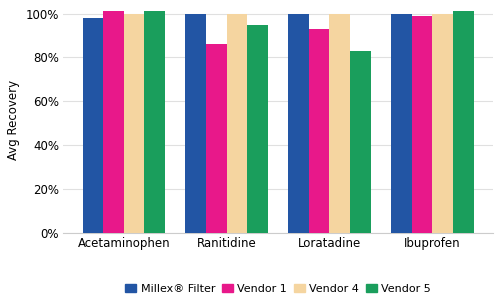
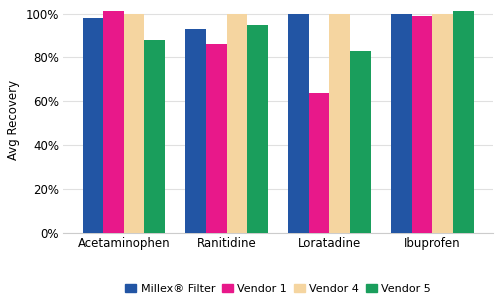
Vendor 5/Acetaminophen: 101% -> 88%
Millex® Filter/Ranitidine: 100% -> 93%
Vendor 1/Loratadine: 93% -> 64%
